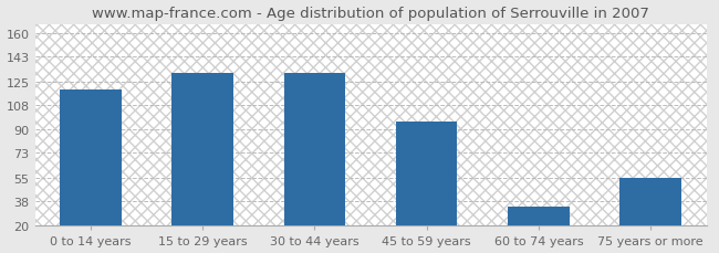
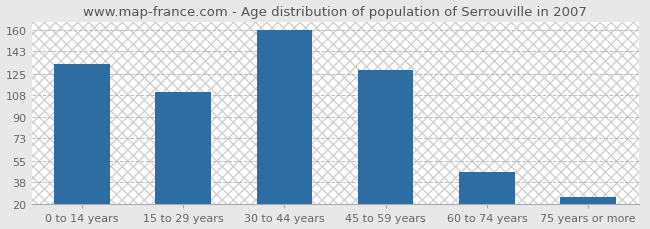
0 to 14 years: 119 -> 133
15 to 29 years: 131 -> 110
30 to 44 years: 131 -> 160
45 to 59 years: 96 -> 128
60 to 74 years: 34 -> 46
75 years or more: 55 -> 26
